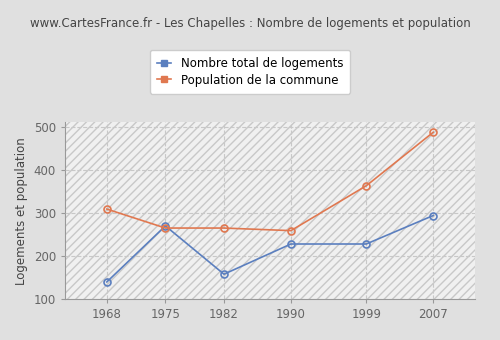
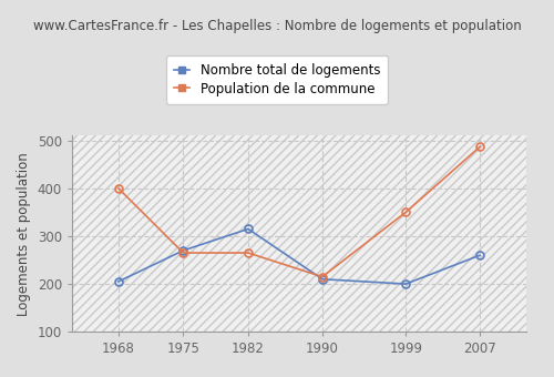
Nombre total de logements/1968: 140 -> 205
Population de la commune/1968: 309 -> 400
Nombre total de logements/1982: 158 -> 315
Nombre total de logements/1990: 228 -> 210
Population de la commune/1990: 259 -> 215
Nombre total de logements/1999: 228 -> 200
Population de la commune/1999: 363 -> 350
Nombre total de logements/2007: 294 -> 260
